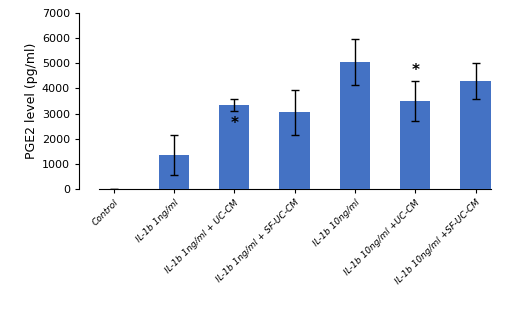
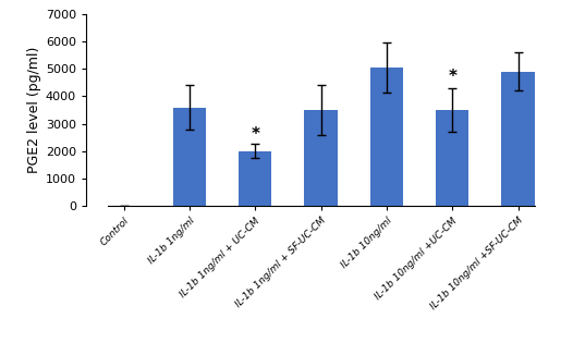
IL-1b 1ng/ml: 1350 -> 3600
IL-1b 1ng/ml + UC-CM: 3350 -> 2000
IL-1b 1ng/ml + SF-UC-CM: 3050 -> 3500
IL-1b 10ng/ml +SF-UC-CM: 4300 -> 4900
